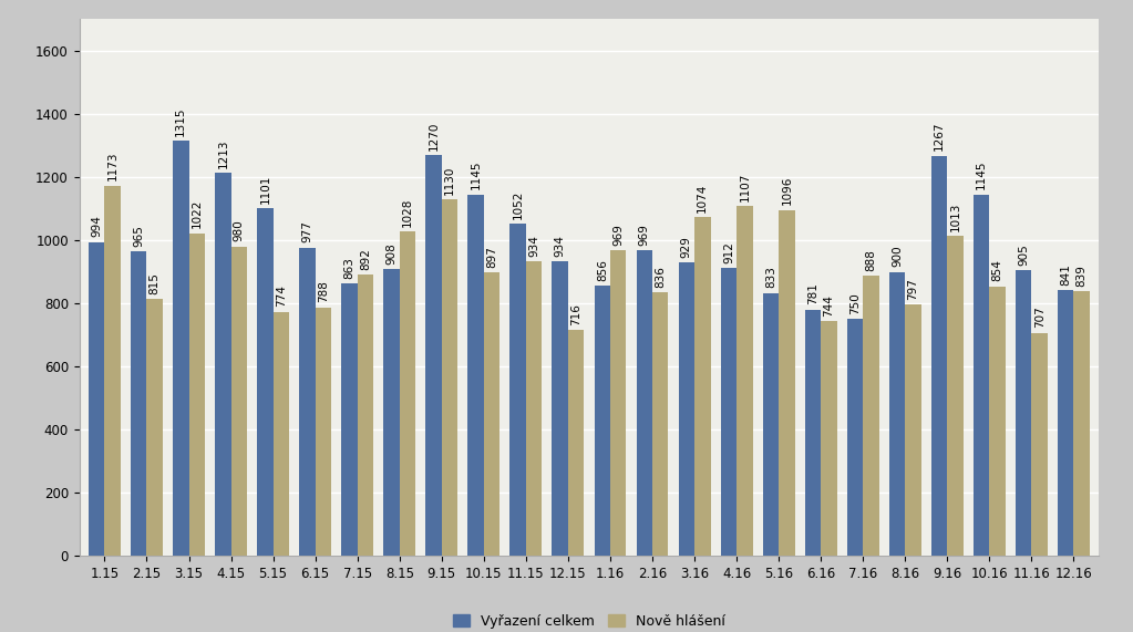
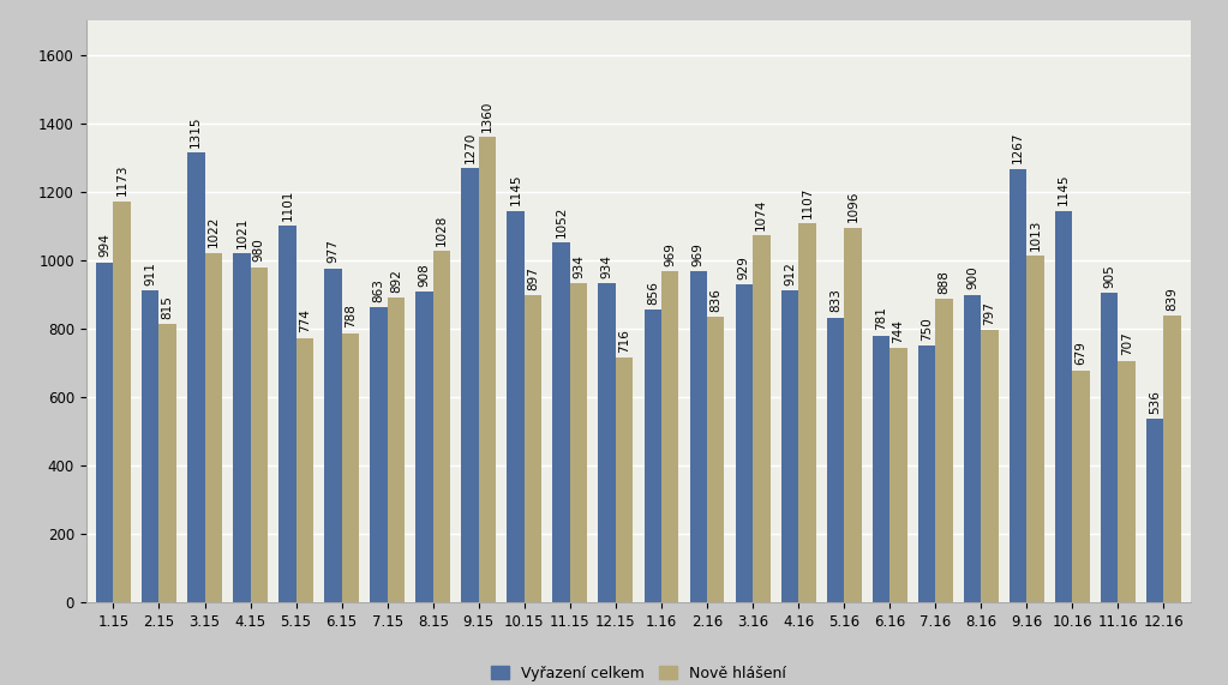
Vyřazení celkem/2.15: 965 -> 911
Vyřazení celkem/4.15: 1213 -> 1021
Nově hlášení/9.15: 1130 -> 1360
Nově hlášení/10.16: 854 -> 679
Vyřazení celkem/12.16: 841 -> 536
